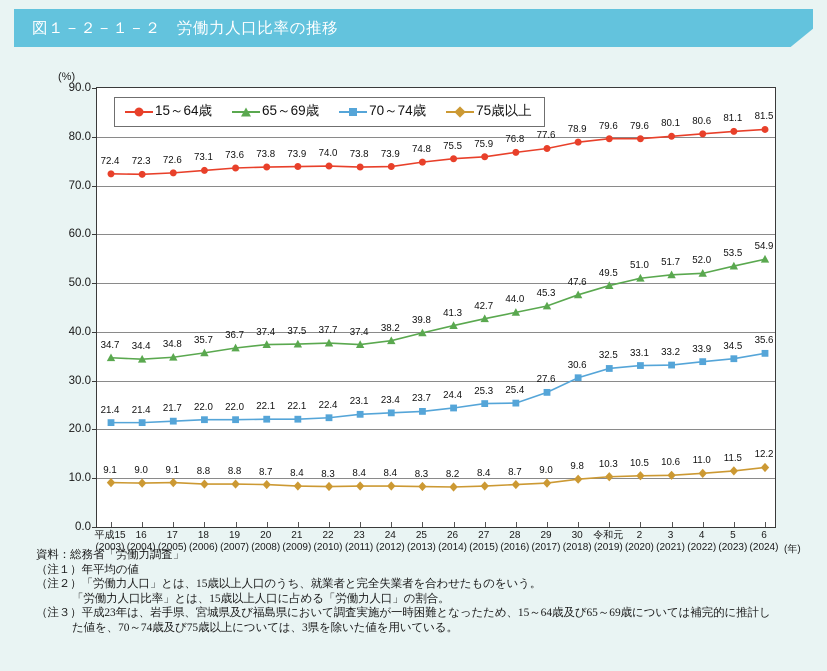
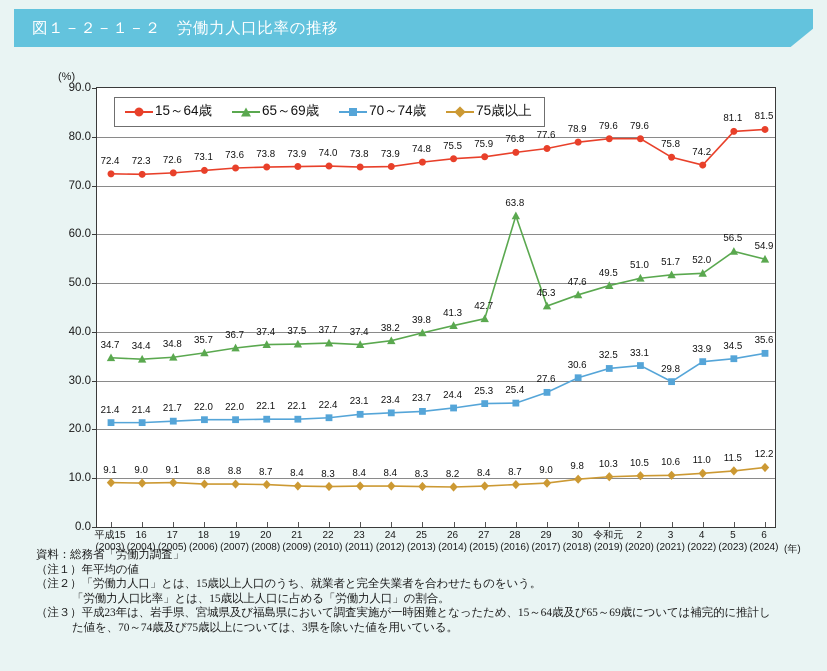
65～69歳/28: 44.0 -> 63.8
15～64歳/3: 80.1 -> 75.8
70～74歳/3: 33.2 -> 29.8
15～64歳/4: 80.6 -> 74.2
65～69歳/5: 53.5 -> 56.5
